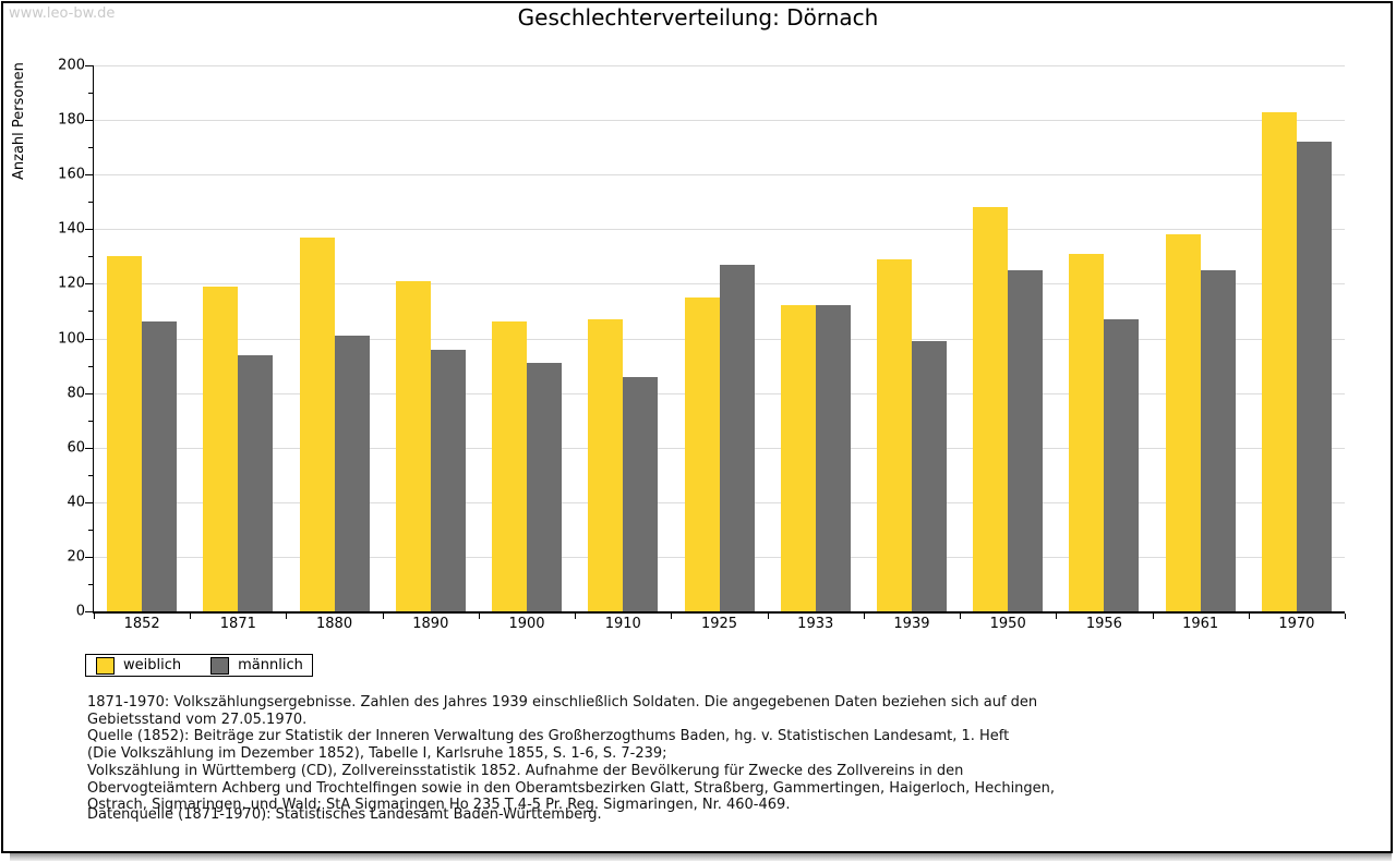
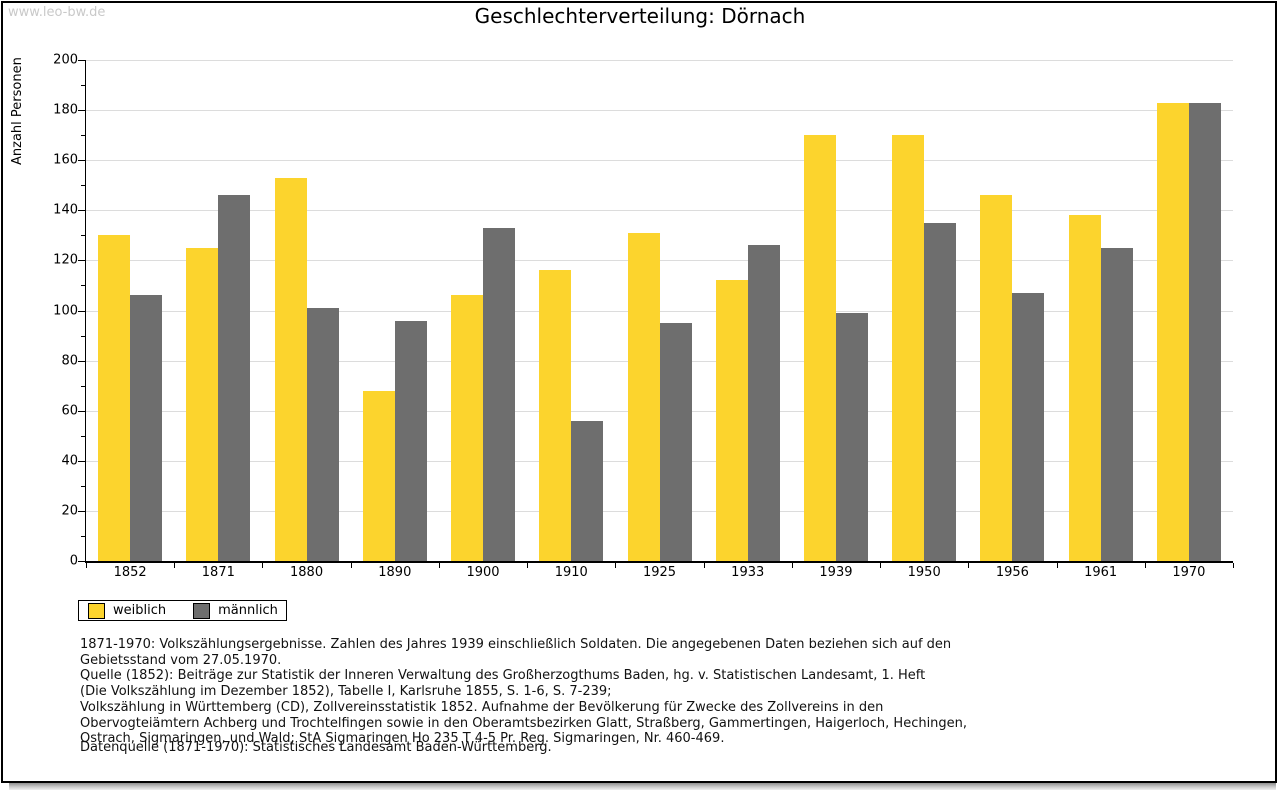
weiblich/1871: 119 -> 125
männlich/1871: 94 -> 146
weiblich/1880: 137 -> 153
weiblich/1890: 121 -> 68
männlich/1900: 91 -> 133
weiblich/1910: 107 -> 116
männlich/1910: 86 -> 56
weiblich/1925: 115 -> 131
männlich/1925: 127 -> 95
männlich/1933: 112 -> 126
weiblich/1939: 129 -> 170
weiblich/1950: 148 -> 170
männlich/1950: 125 -> 135
weiblich/1956: 131 -> 146
männlich/1970: 172 -> 183
